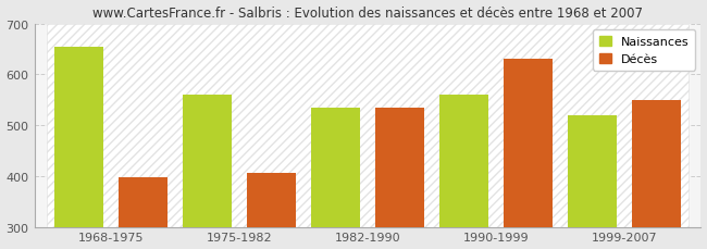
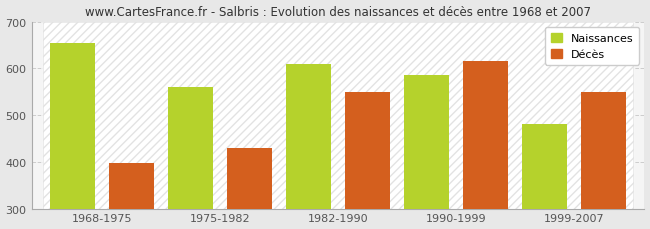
Décès/1975-1982: 405 -> 430
Naissances/1982-1990: 535 -> 610
Décès/1982-1990: 535 -> 550
Naissances/1990-1999: 560 -> 585
Décès/1990-1999: 630 -> 615
Naissances/1999-2007: 520 -> 480
